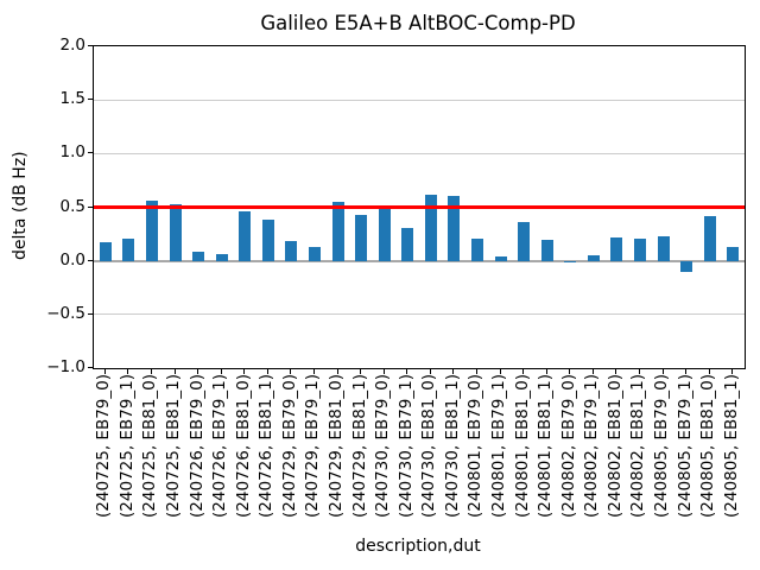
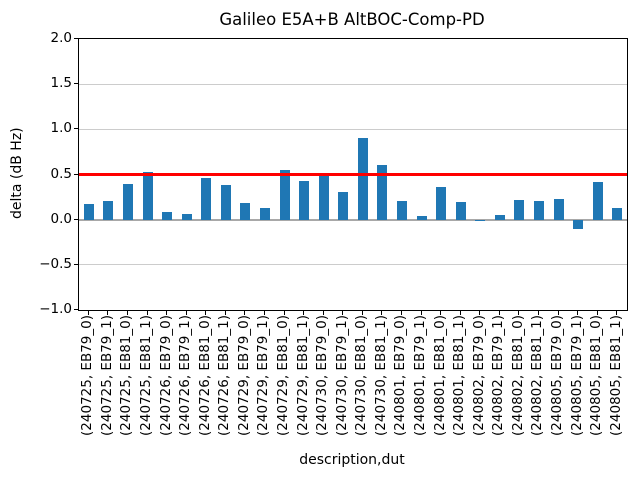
(240725, EB81_0): 0.6 -> 0.4
(240730, EB81_0): 0.6 -> 0.9
